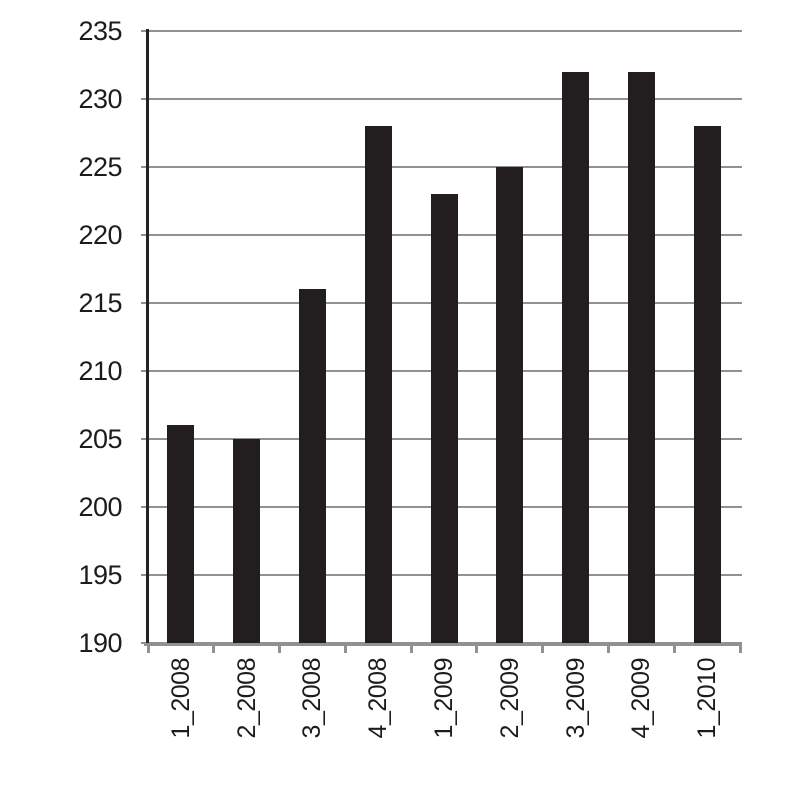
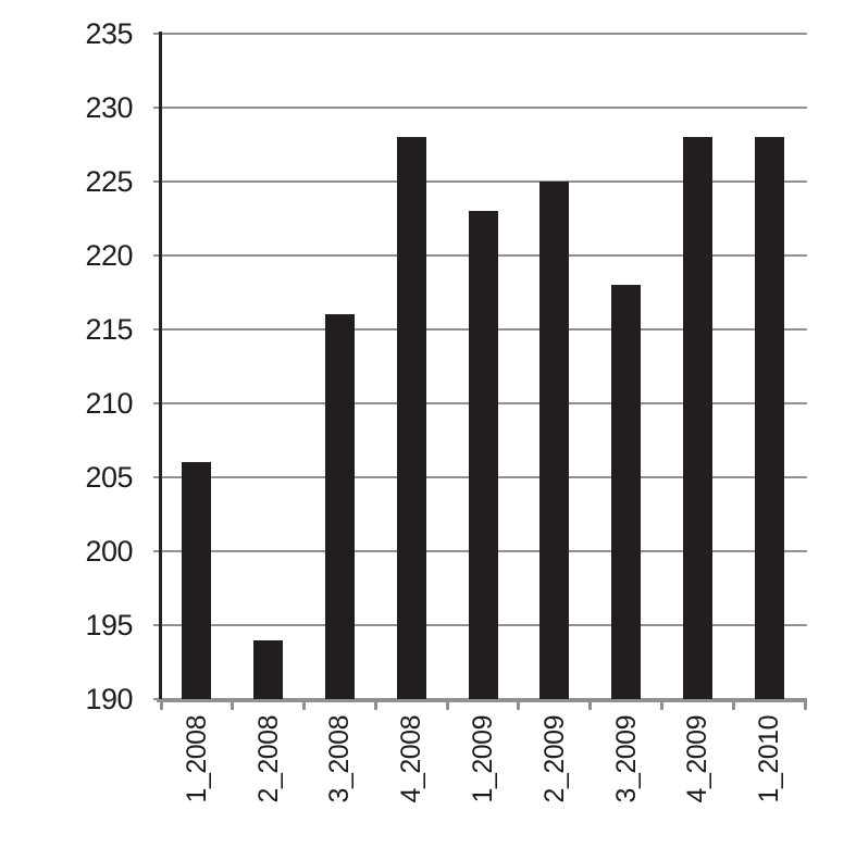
2_2008: 205 -> 194
3_2009: 232 -> 218
4_2009: 232 -> 228
